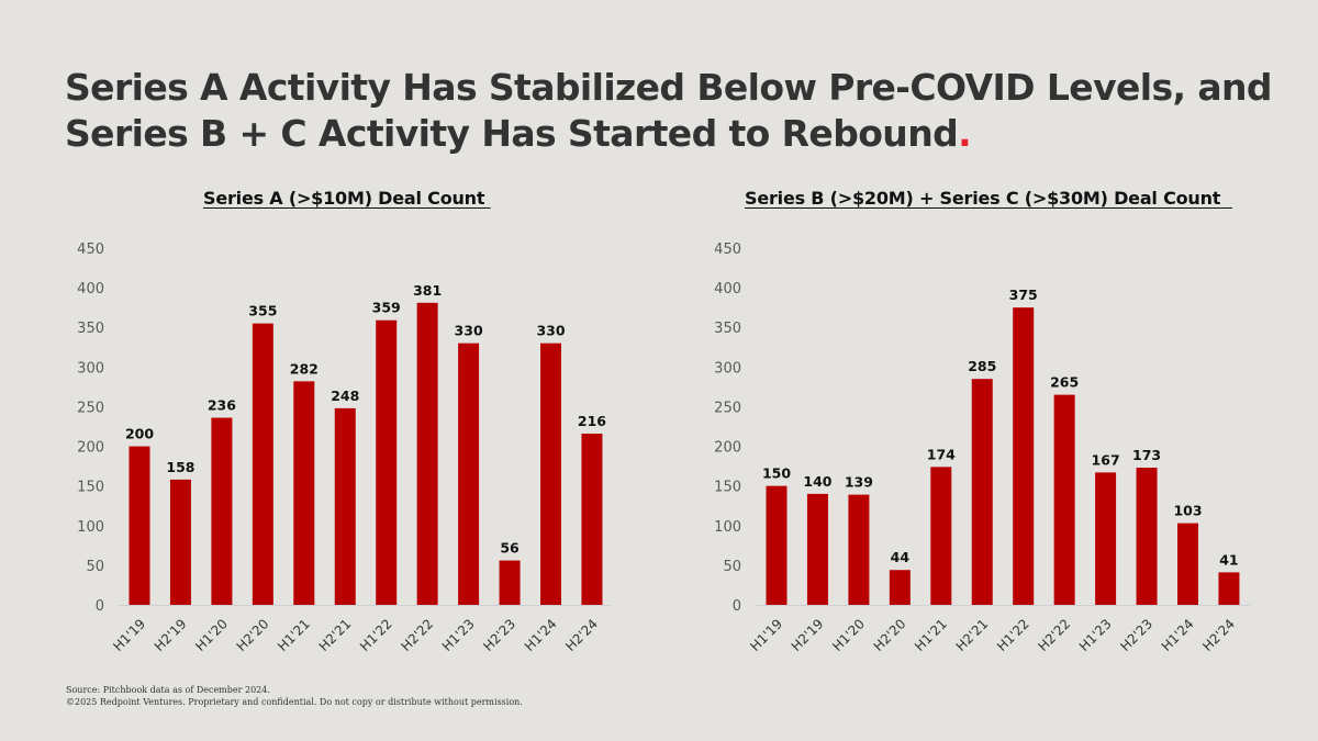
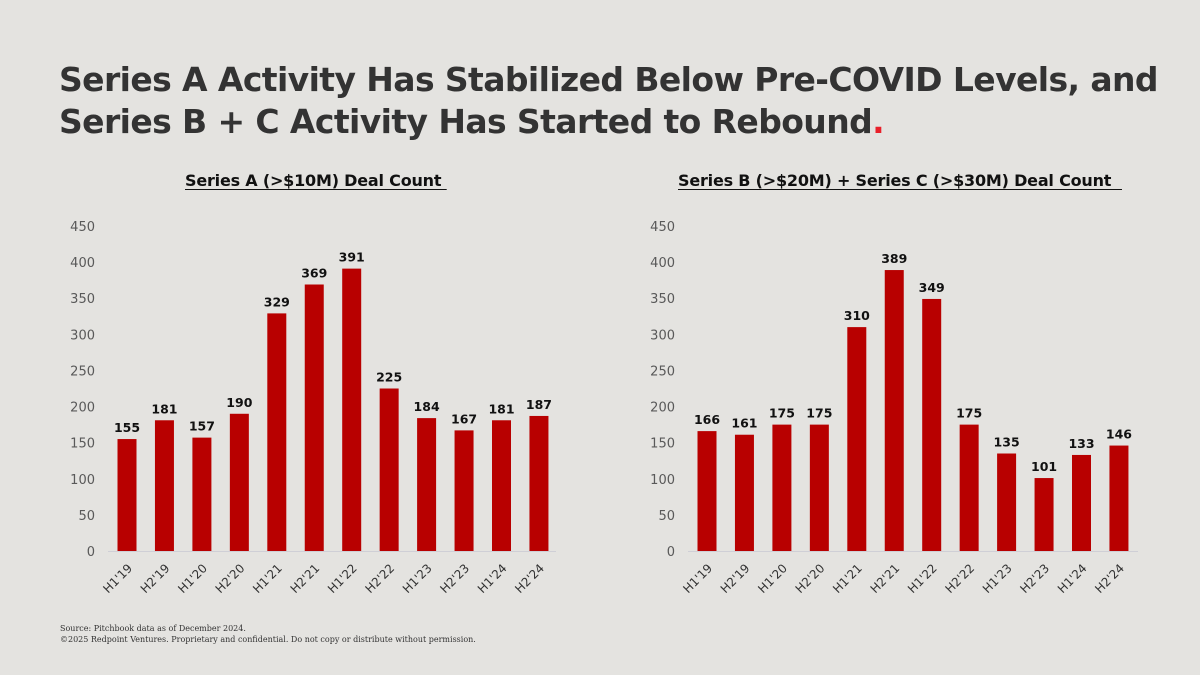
Series A (>$10M) Deal Count/H1'19: 200 -> 155
Series A (>$10M) Deal Count/H2'19: 158 -> 181
Series A (>$10M) Deal Count/H1'20: 236 -> 157
Series A (>$10M) Deal Count/H2'20: 355 -> 190
Series A (>$10M) Deal Count/H1'21: 282 -> 329
Series A (>$10M) Deal Count/H2'21: 248 -> 369
Series A (>$10M) Deal Count/H1'22: 359 -> 391
Series A (>$10M) Deal Count/H2'22: 381 -> 225
Series A (>$10M) Deal Count/H1'23: 330 -> 184
Series A (>$10M) Deal Count/H2'23: 56 -> 167
Series A (>$10M) Deal Count/H1'24: 330 -> 181
Series A (>$10M) Deal Count/H2'24: 216 -> 187
Series B (>$20M) + Series C (>$30M) Deal Count/H1'19: 150 -> 166
Series B (>$20M) + Series C (>$30M) Deal Count/H2'19: 140 -> 161
Series B (>$20M) + Series C (>$30M) Deal Count/H1'20: 139 -> 175
Series B (>$20M) + Series C (>$30M) Deal Count/H2'20: 44 -> 175
Series B (>$20M) + Series C (>$30M) Deal Count/H1'21: 174 -> 310
Series B (>$20M) + Series C (>$30M) Deal Count/H2'21: 285 -> 389
Series B (>$20M) + Series C (>$30M) Deal Count/H1'22: 375 -> 349
Series B (>$20M) + Series C (>$30M) Deal Count/H2'22: 265 -> 175
Series B (>$20M) + Series C (>$30M) Deal Count/H1'23: 167 -> 135
Series B (>$20M) + Series C (>$30M) Deal Count/H2'23: 173 -> 101
Series B (>$20M) + Series C (>$30M) Deal Count/H1'24: 103 -> 133
Series B (>$20M) + Series C (>$30M) Deal Count/H2'24: 41 -> 146
